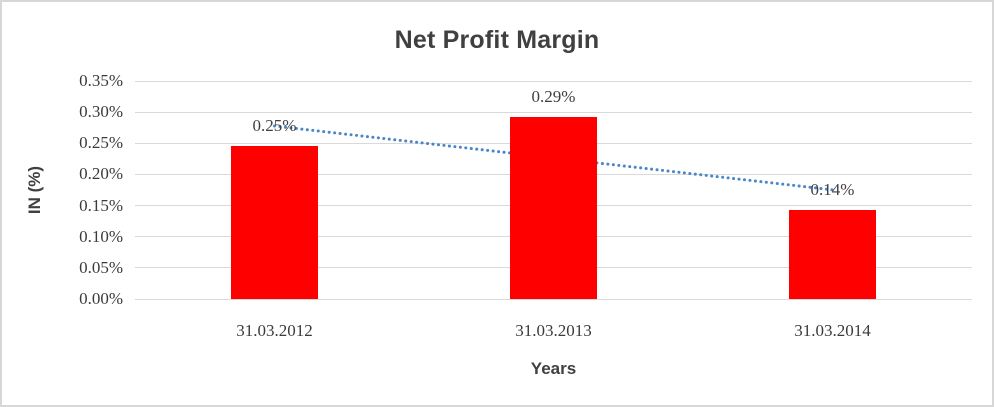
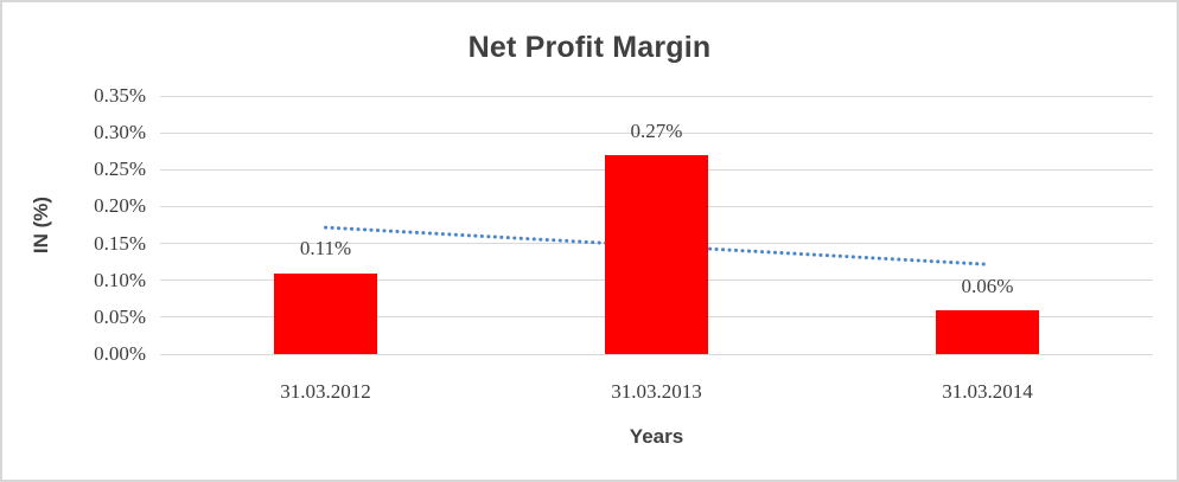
31.03.2012: 0.25% -> 0.11%
31.03.2013: 0.29% -> 0.27%
31.03.2014: 0.14% -> 0.06%
